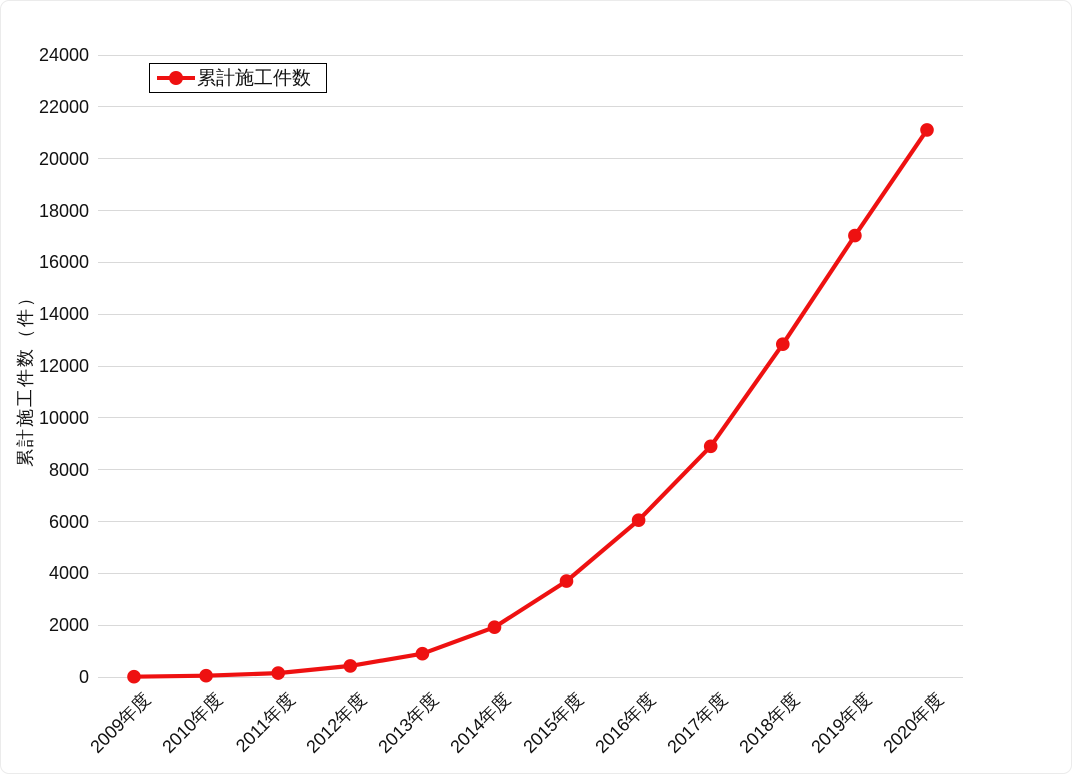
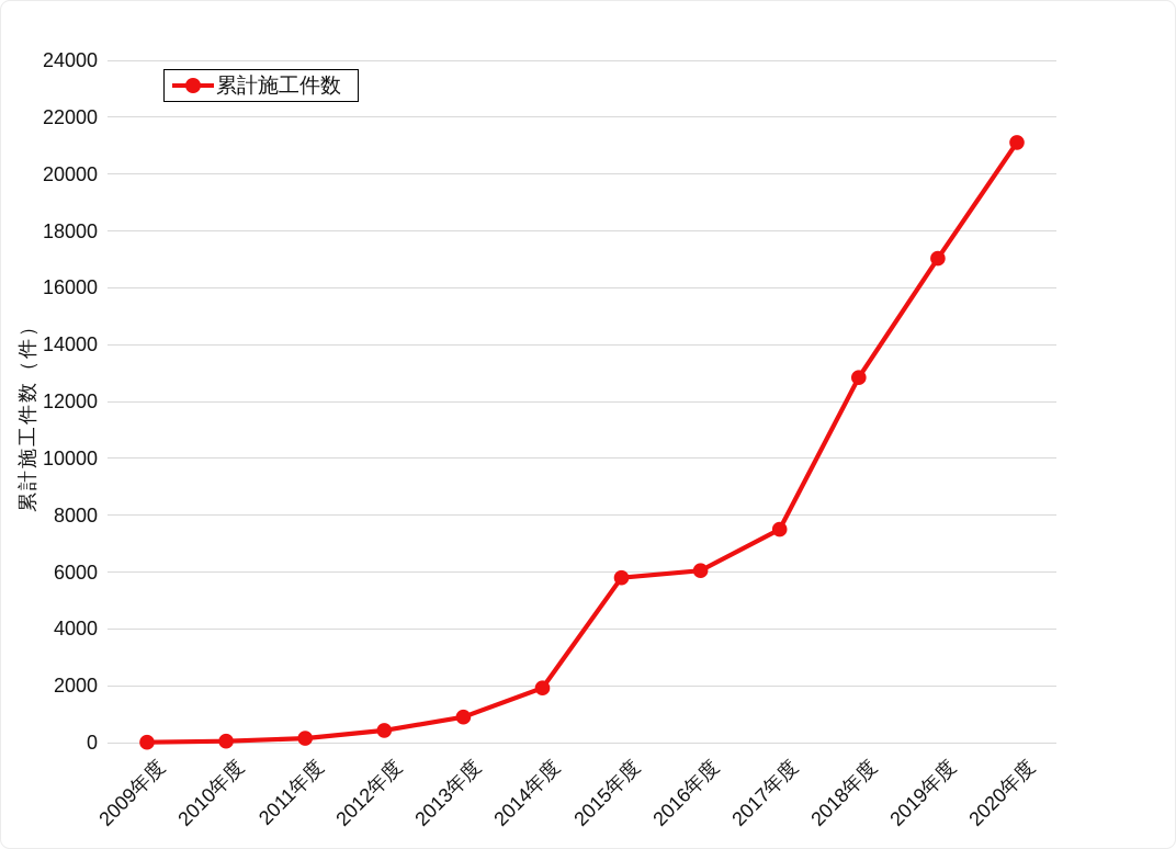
2015年度: 3700 -> 5800
2017年度: 8900 -> 7500
